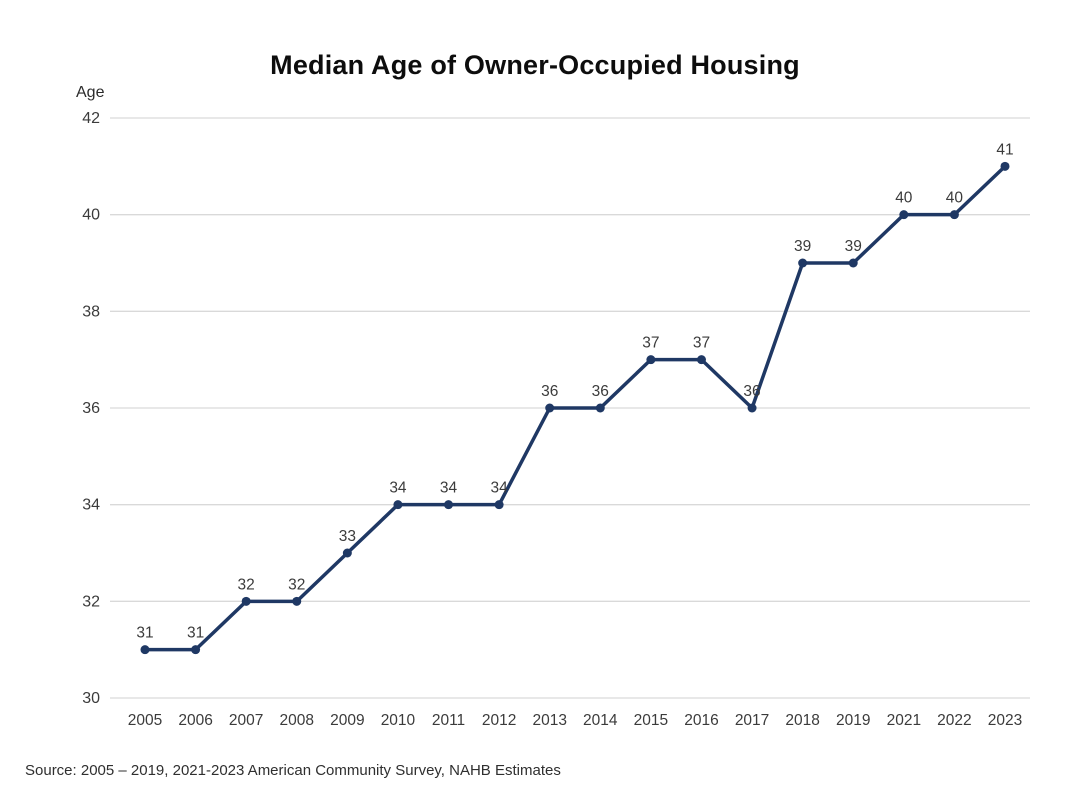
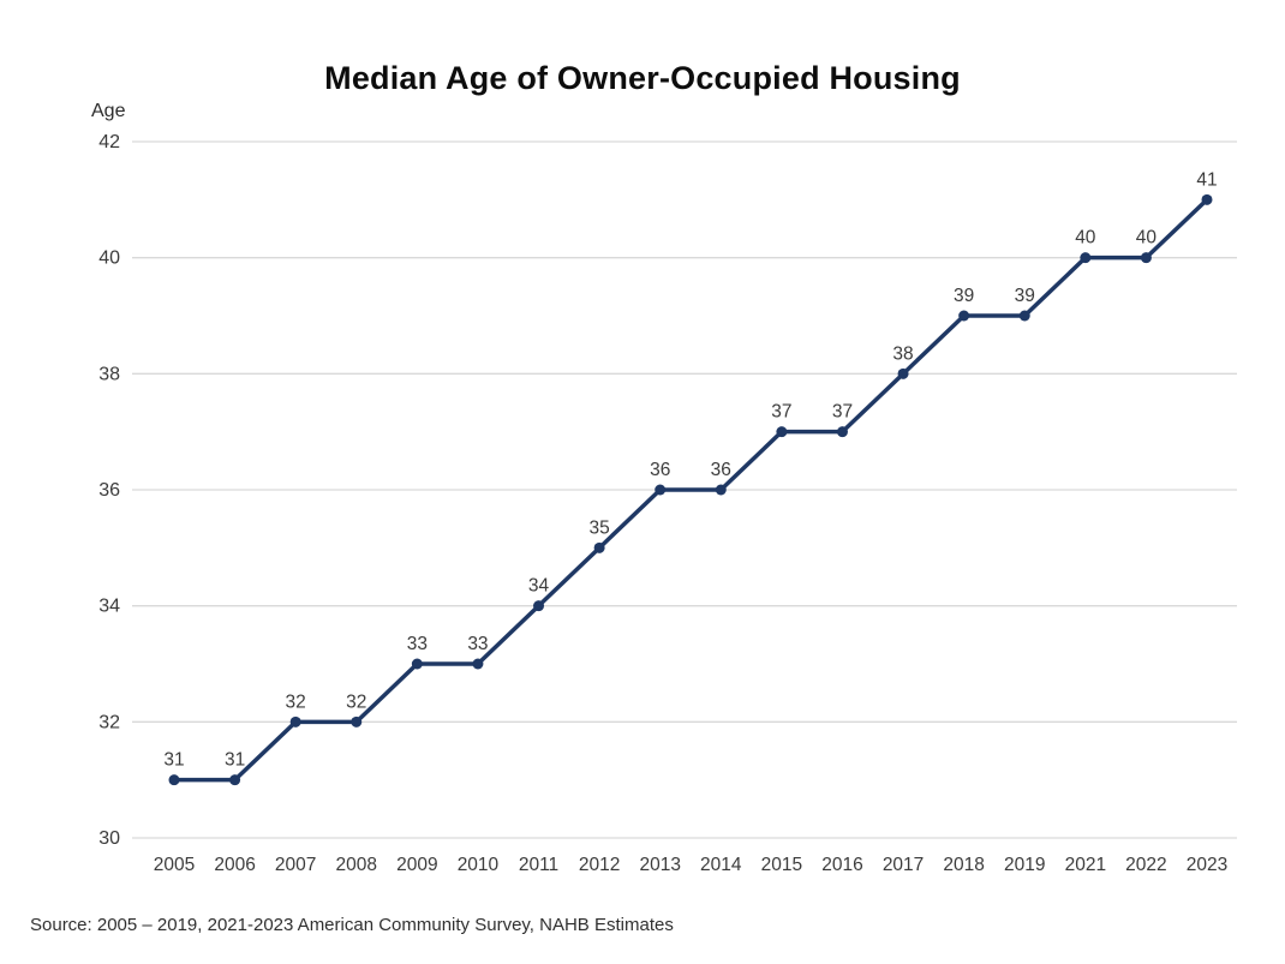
2010: 34 -> 33
2012: 34 -> 35
2017: 36 -> 38
